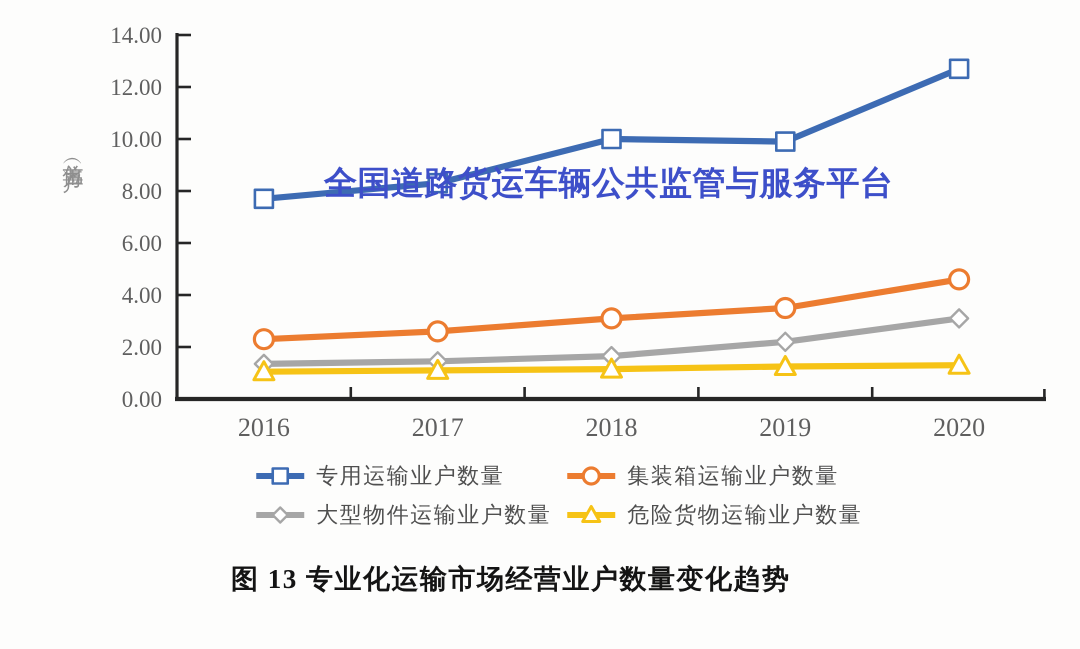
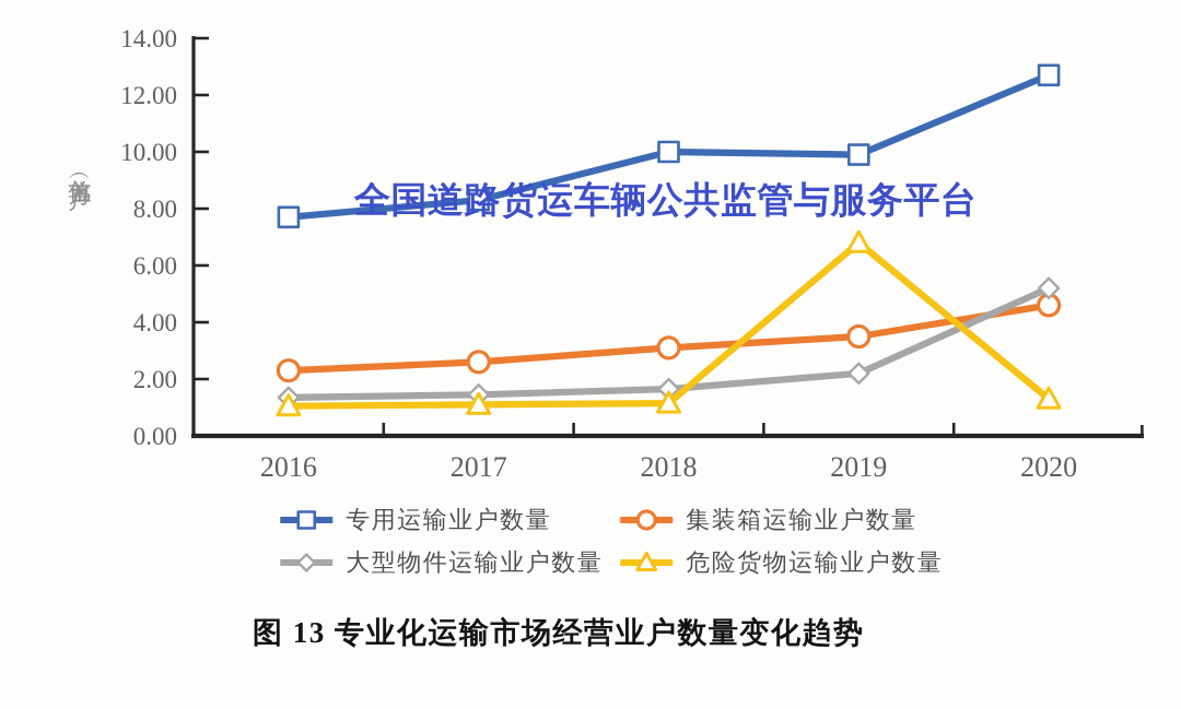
危险货物运输业户数量/2019: 1.2 -> 6.8
大型物件运输业户数量/2020: 3.1 -> 5.2
